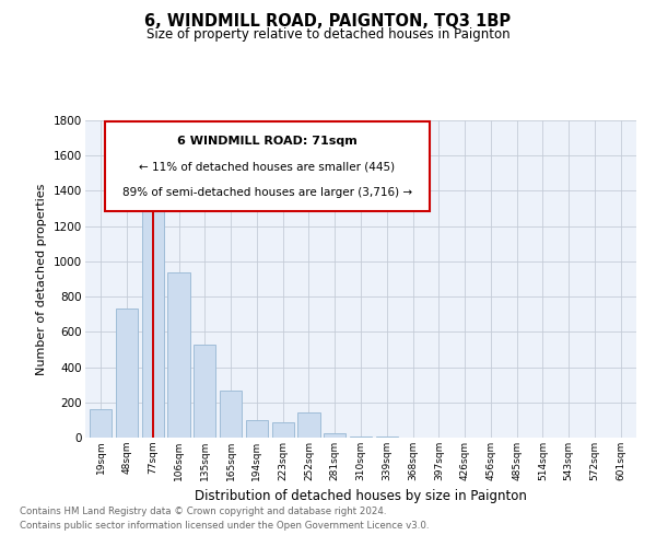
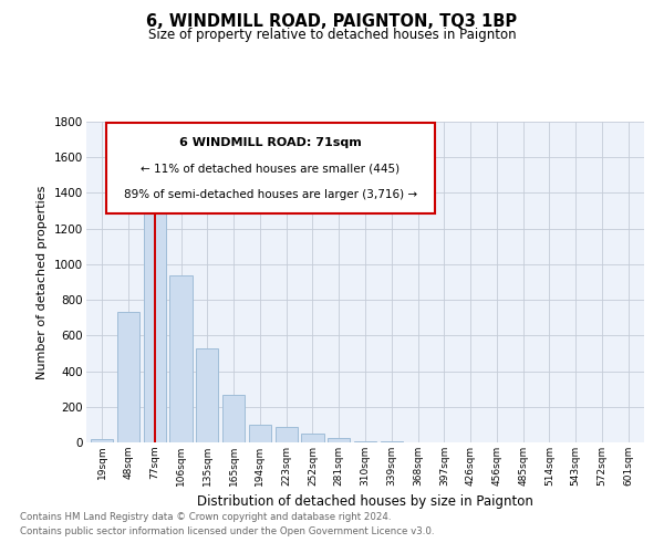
19sqm: 160 -> 20
252sqm: 140 -> 50
